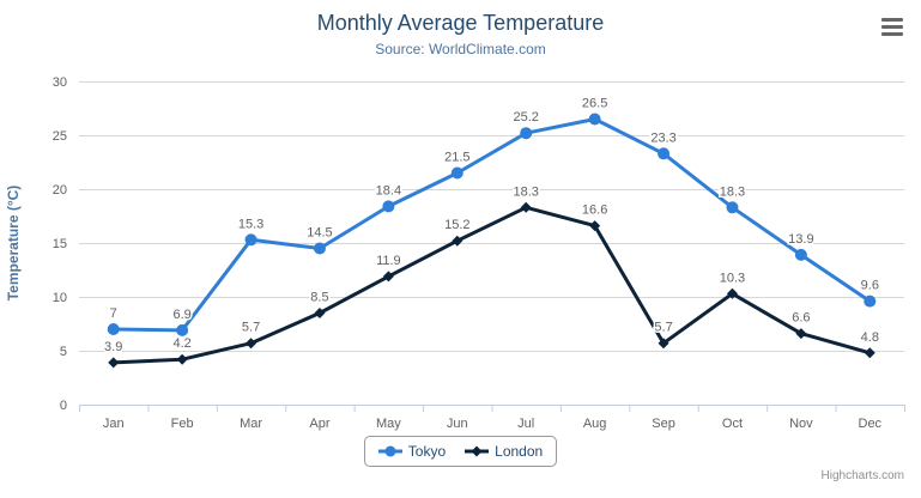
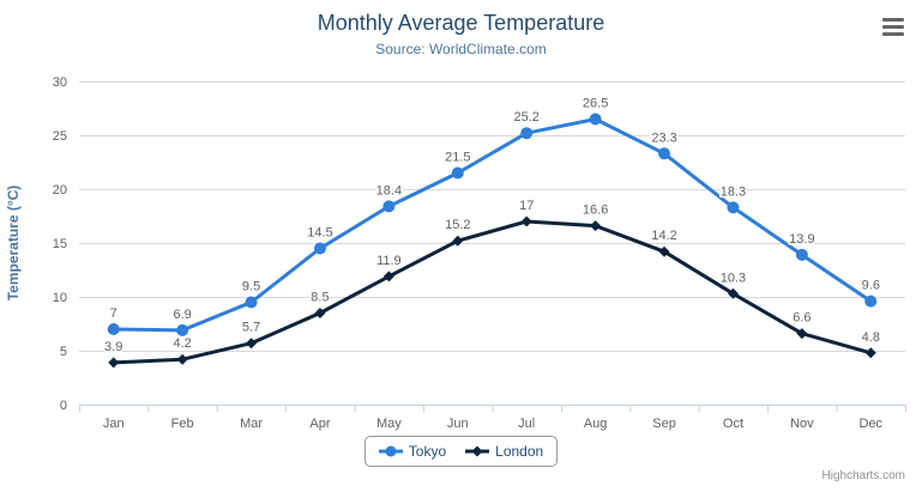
Tokyo/Mar: 15.3 -> 9.5
London/Jul: 18.3 -> 17
London/Sep: 5.7 -> 14.2
